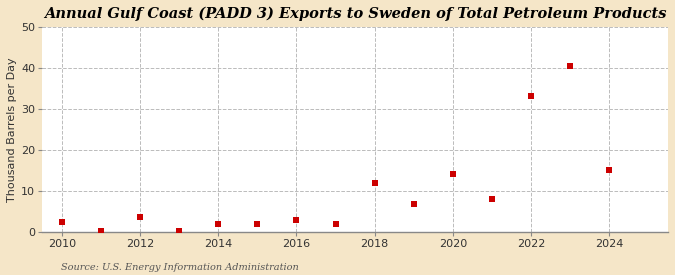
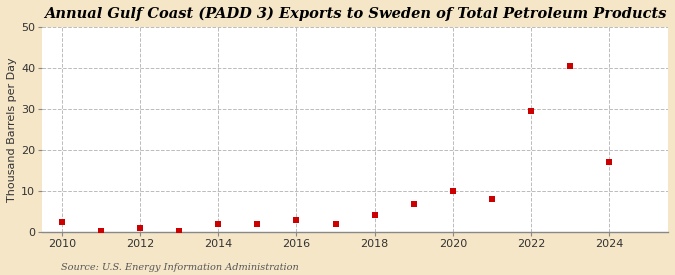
2012: 3.5 -> 1.0
2018: 12.0 -> 4.0
2020: 14.0 -> 10.0
2022: 33.0 -> 29.5
2024: 15.0 -> 17.0
